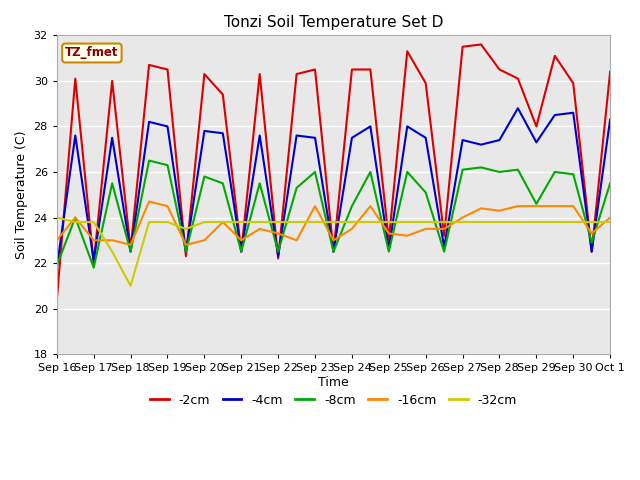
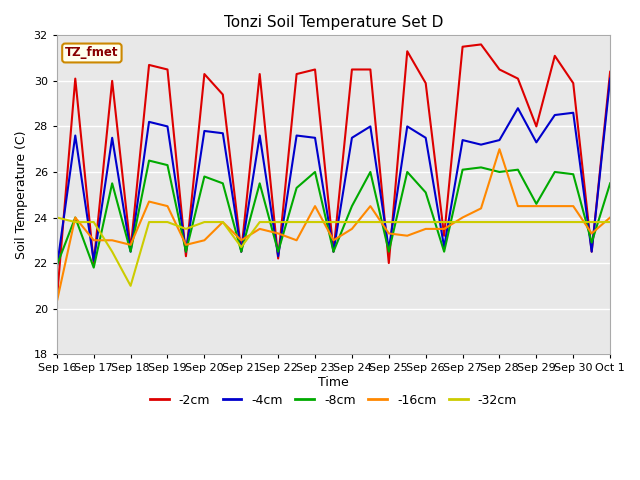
-16cm/Sep 16: 23.0 -> 20.3
-32cm/Sep 21: 23.8 -> 22.7
-2cm/Sep 25: 23.0 -> 22.0
-16cm/Sep 28: 24.3 -> 27.0
-4cm/Oct 1: 28.3 -> 30.1
